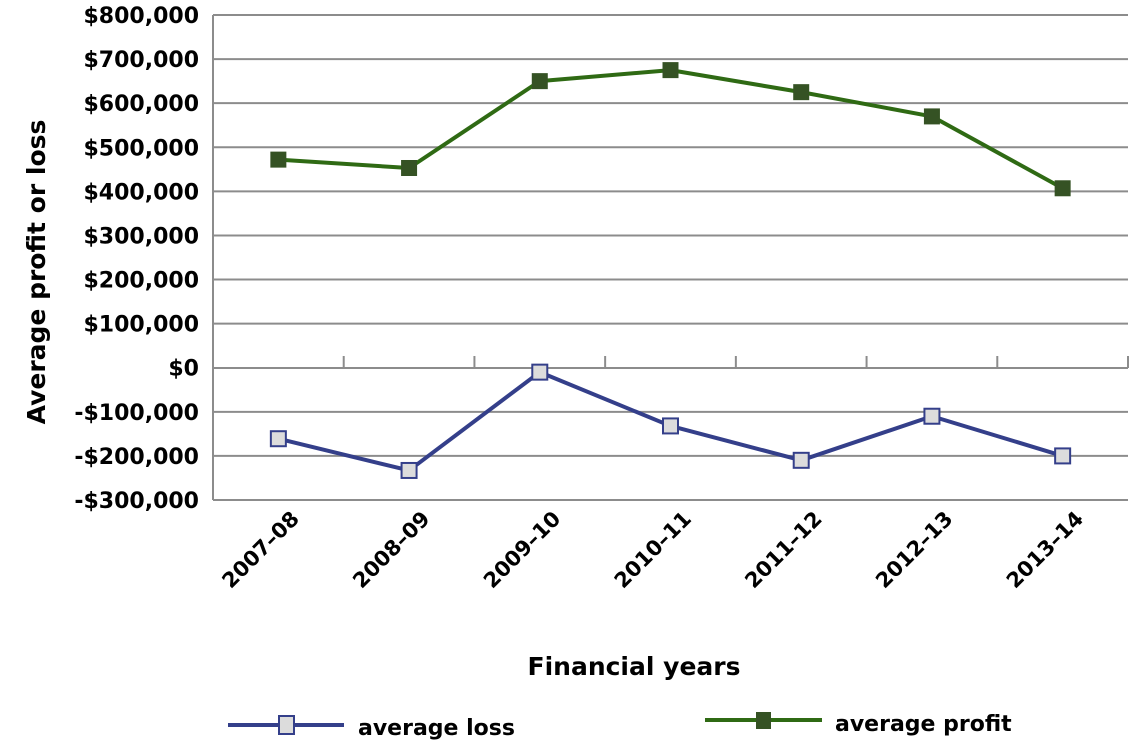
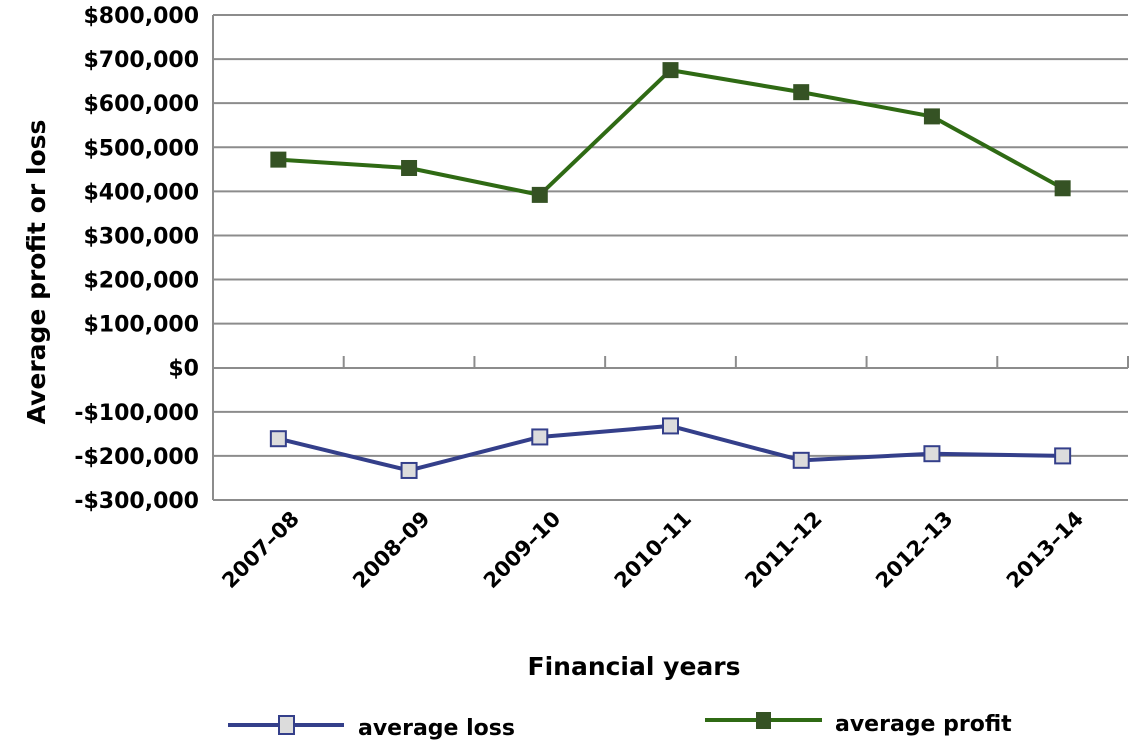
average loss/2009–10: -$10000 -> -$160000
average profit/2009–10: $650000 -> $390000
average loss/2012–13: -$110000 -> -$200000
